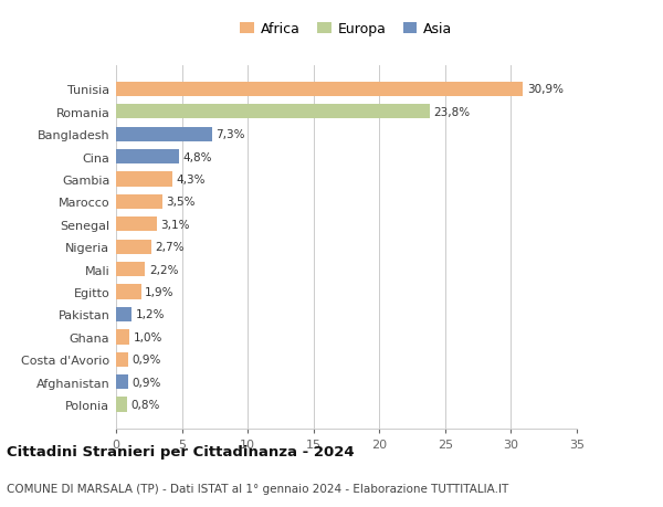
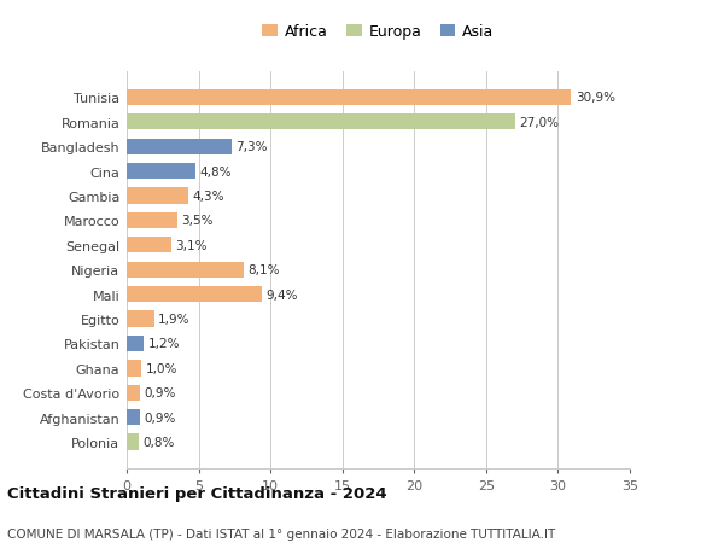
Romania: 23,8% -> 27,0%
Nigeria: 2,7% -> 8,1%
Mali: 2,2% -> 9,4%
